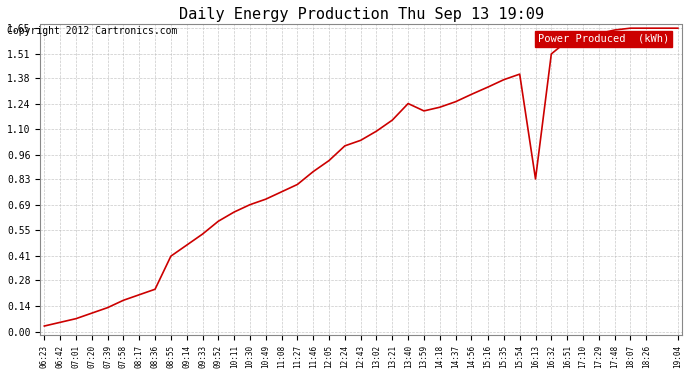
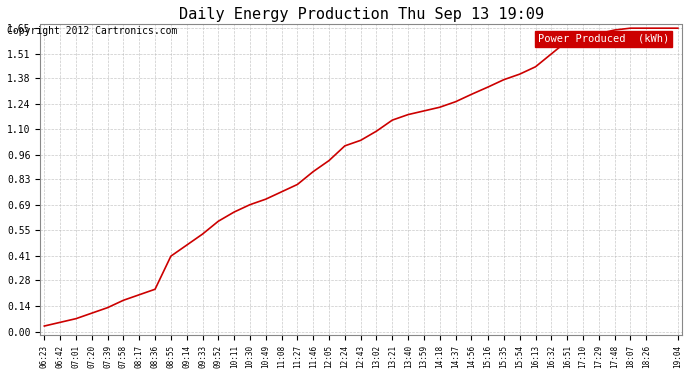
13:40: 1.24 -> 1.18
16:13: 0.83 -> 1.44
